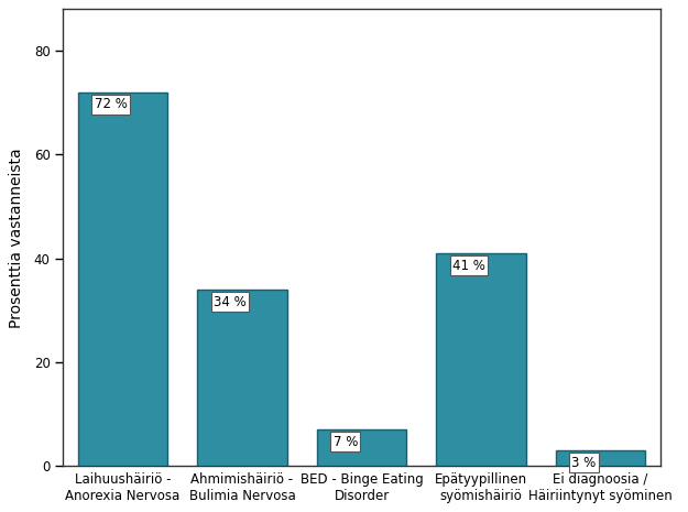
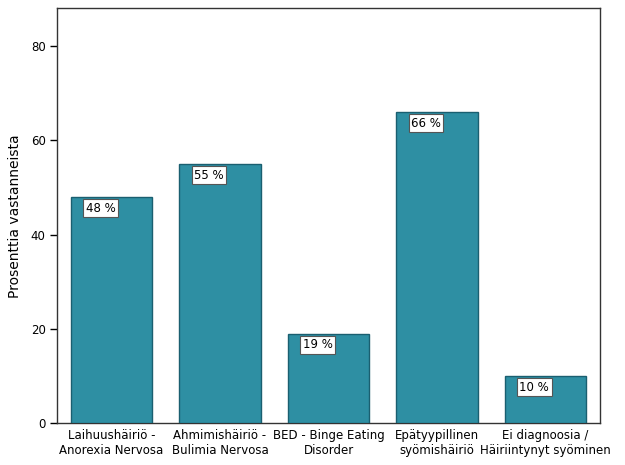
Laihuushäiriö - Anorexia Nervosa: 72 -> 48
Ahmimishäiriö - Bulimia Nervosa: 34 -> 55
BED - Binge Eating Disorder: 7 -> 19
Epätyypillinen syömishäiriö: 41 -> 66
Ei diagnoosia / Häiriintynyt syöminen: 3 -> 10
